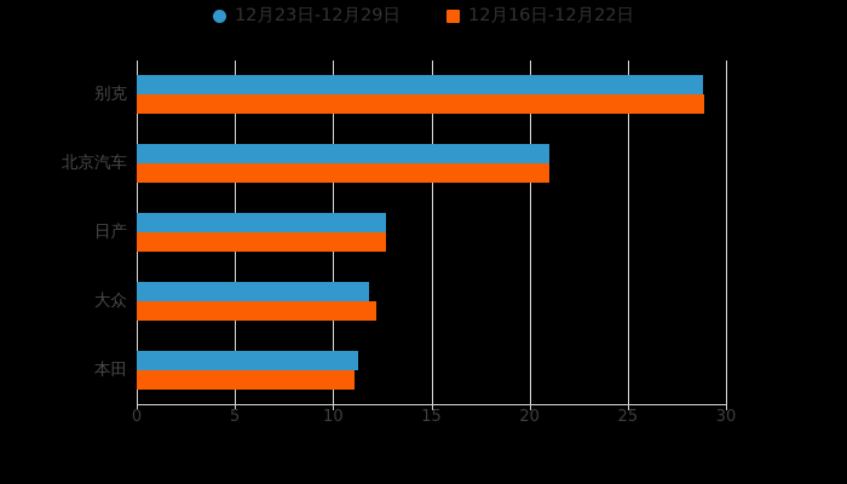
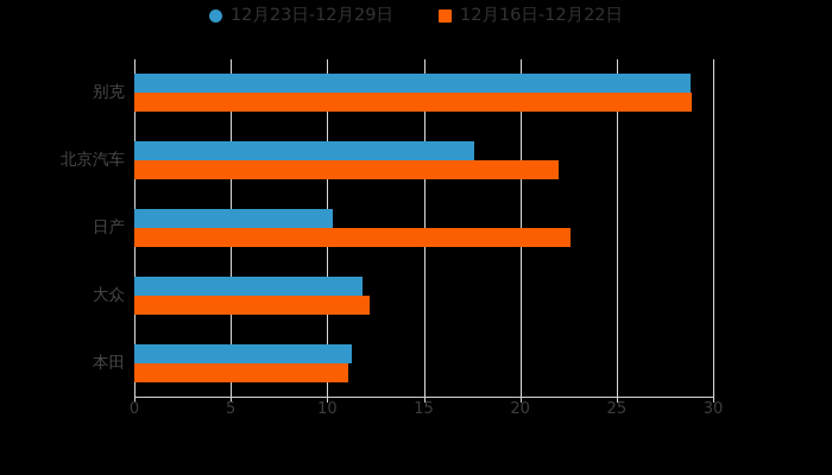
12月23日-12月29日/北京汽车: 21.0 -> 17.6
12月16日-12月22日/北京汽车: 21.0 -> 22.0
12月23日-12月29日/日产: 12.7 -> 10.3
12月16日-12月22日/日产: 12.7 -> 22.6
